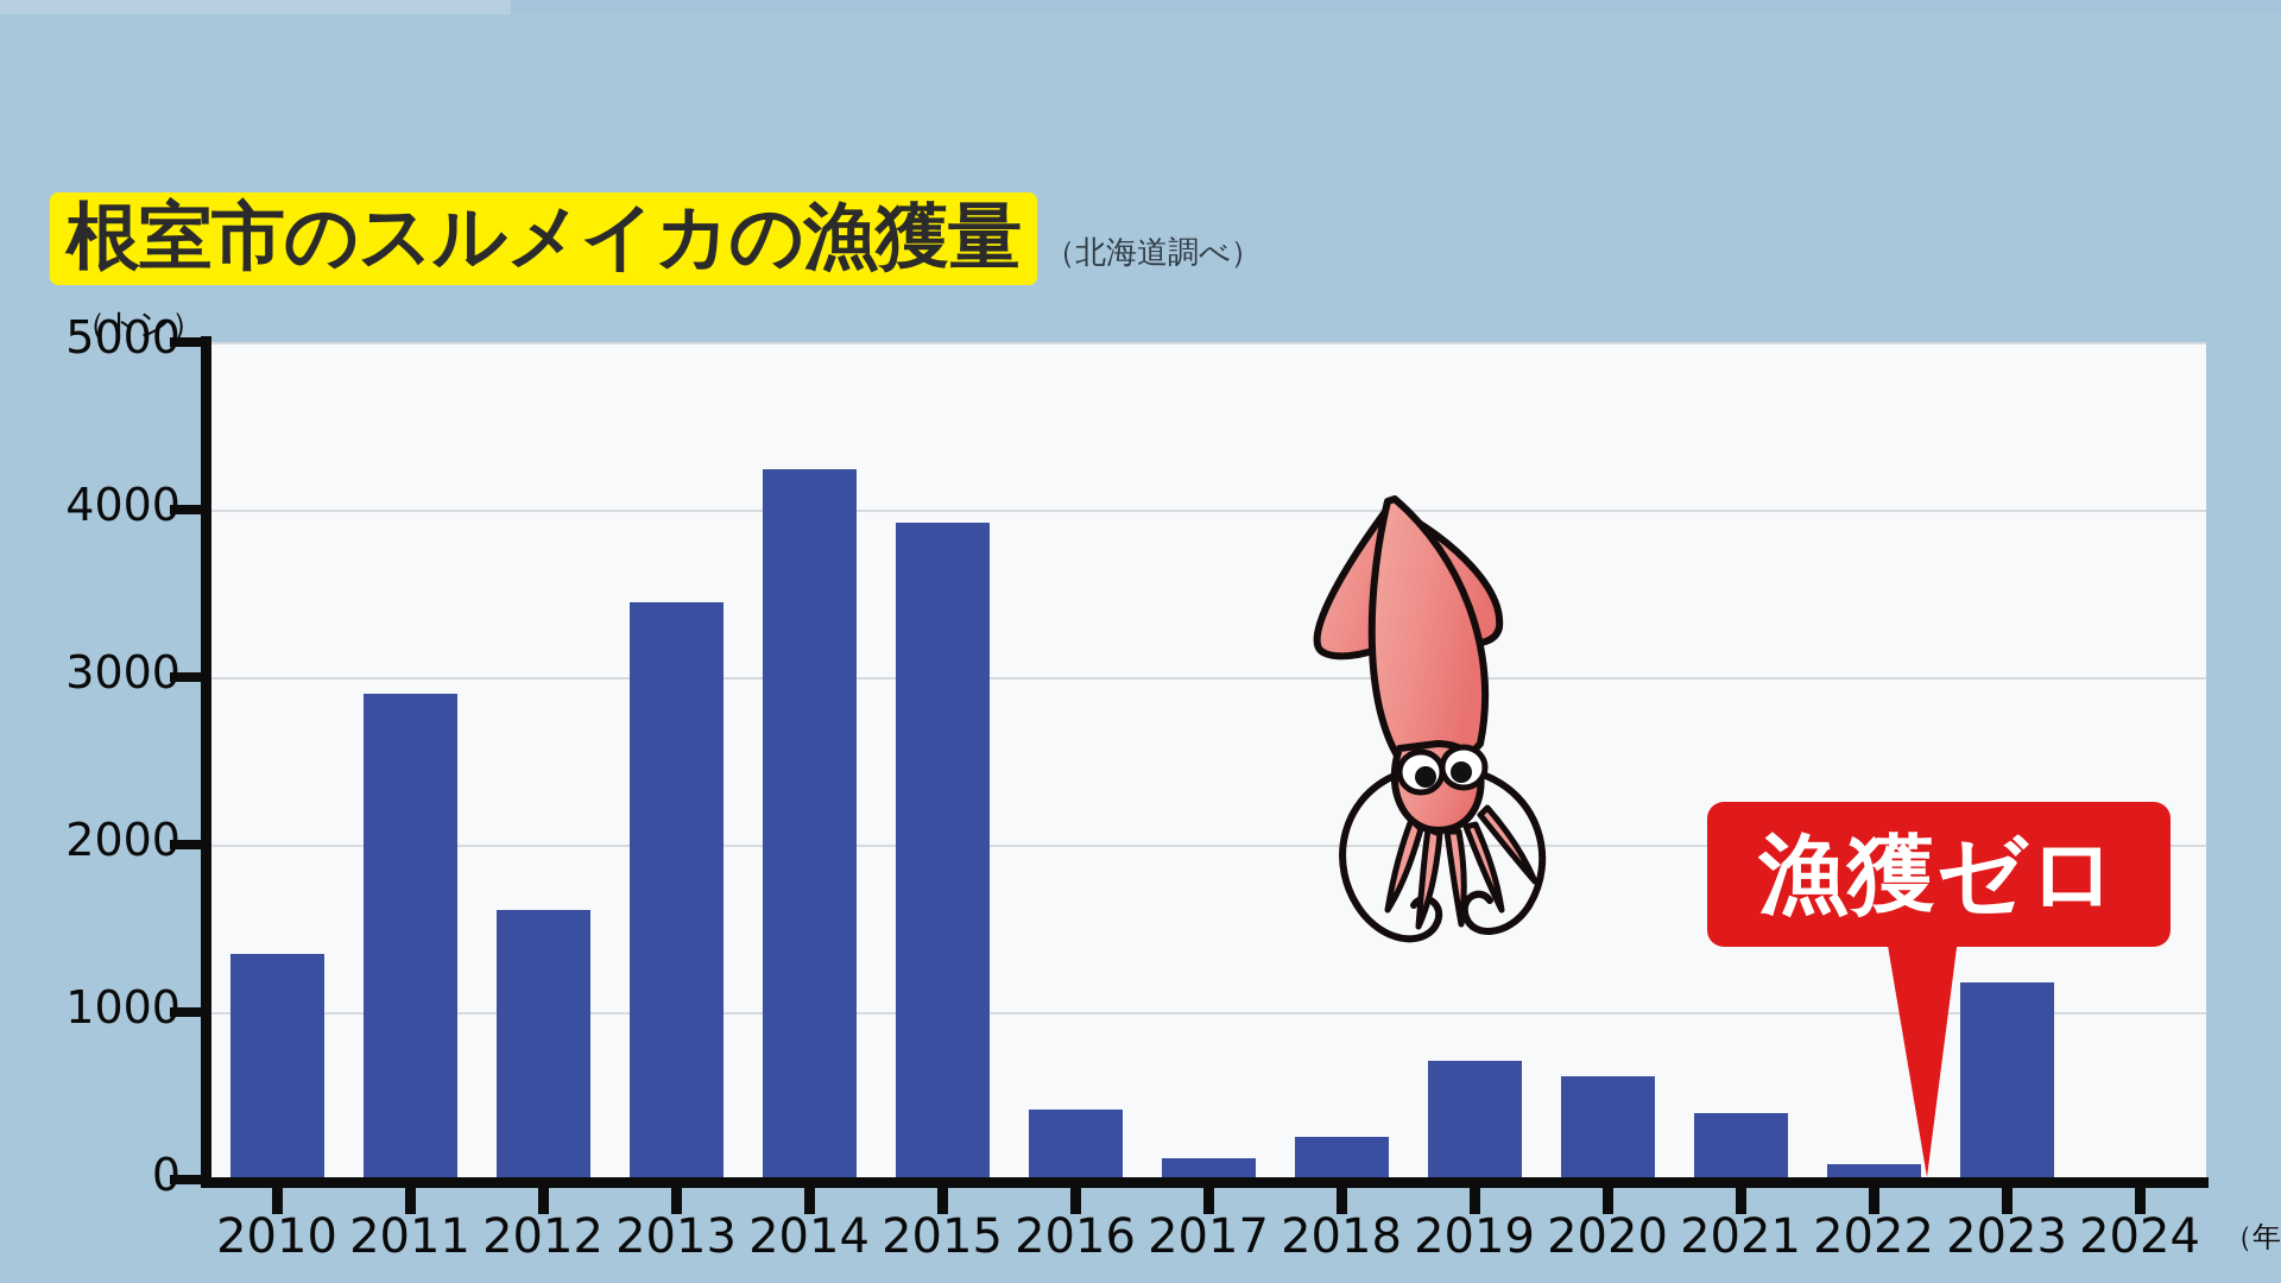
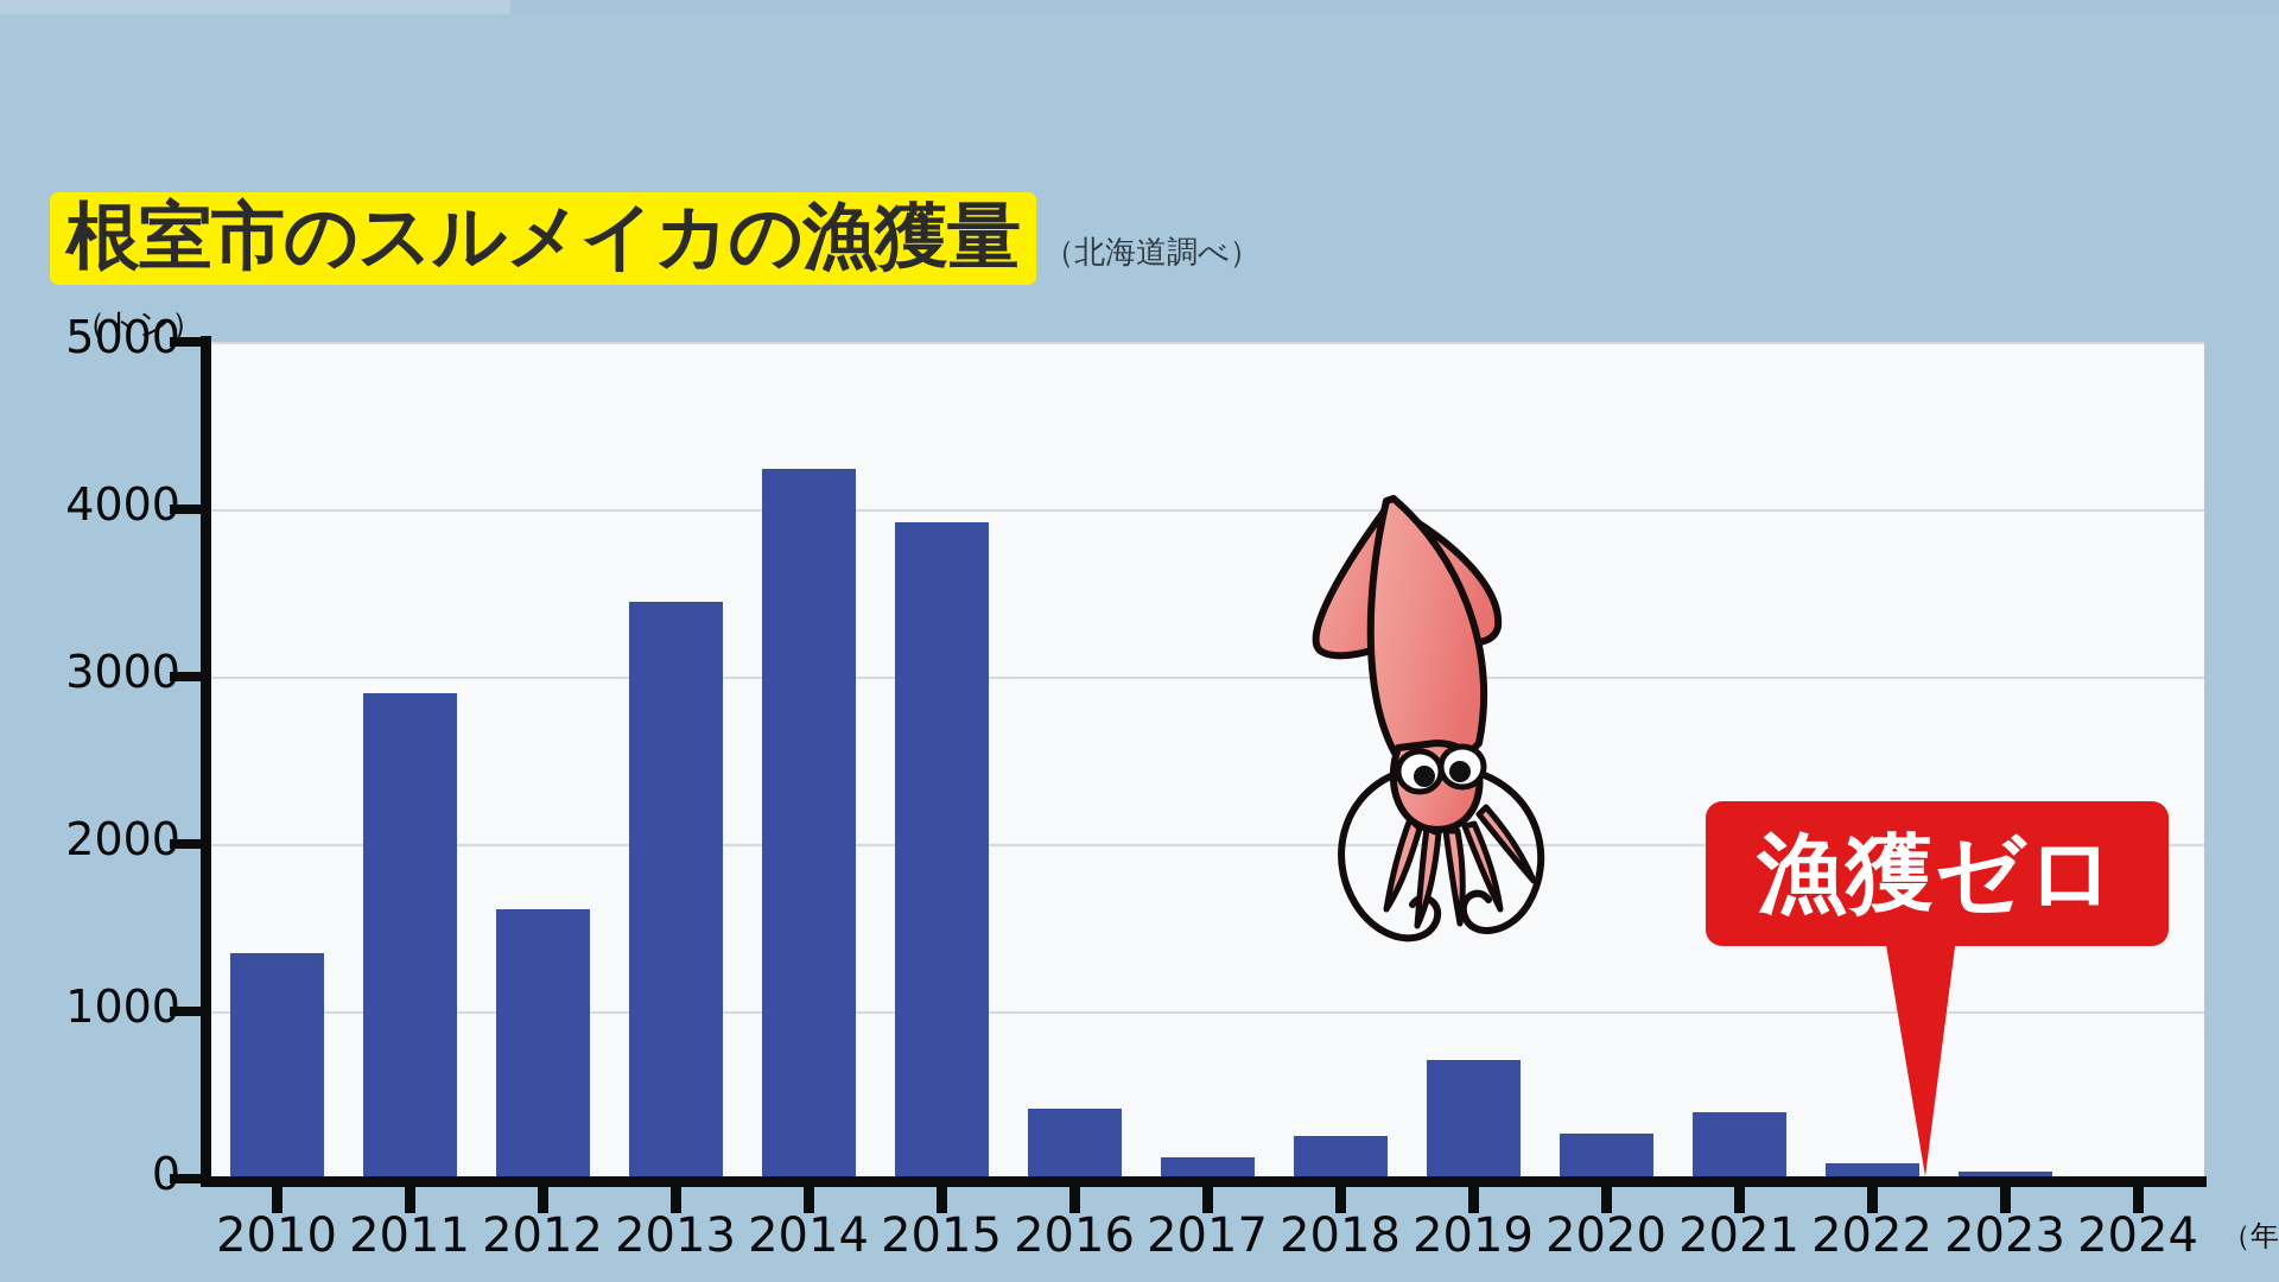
2020: 620 -> 270
2023: 1180 -> 40
